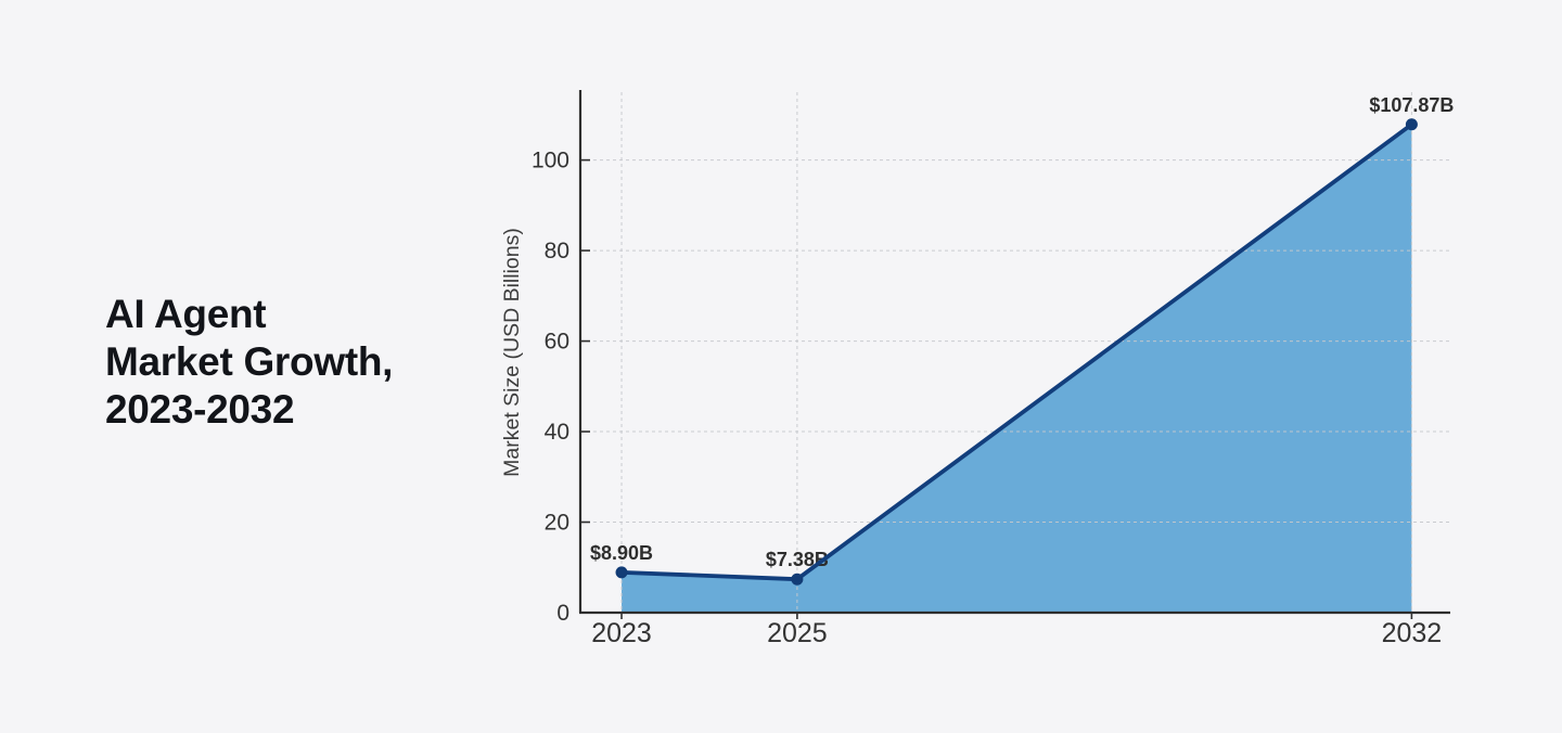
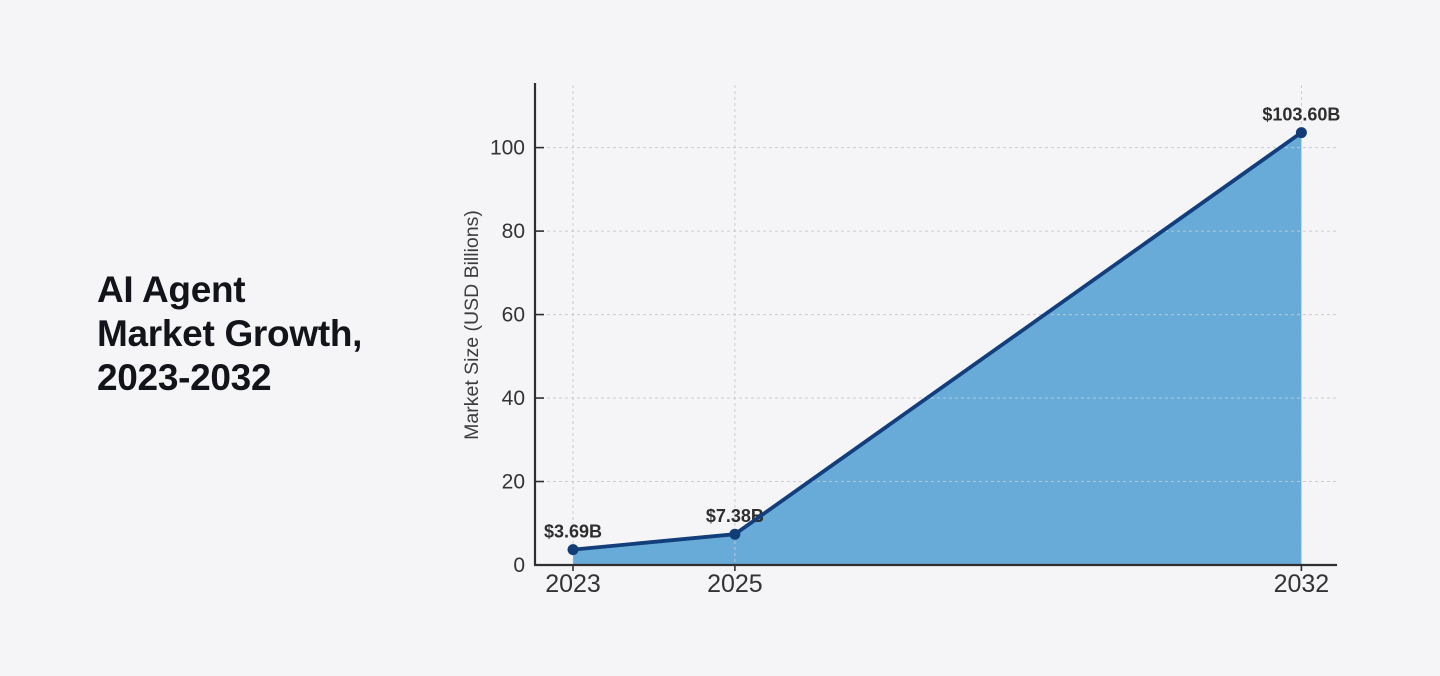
2023: $8.90B -> $3.69B
2032: $107.87B -> $103.60B
